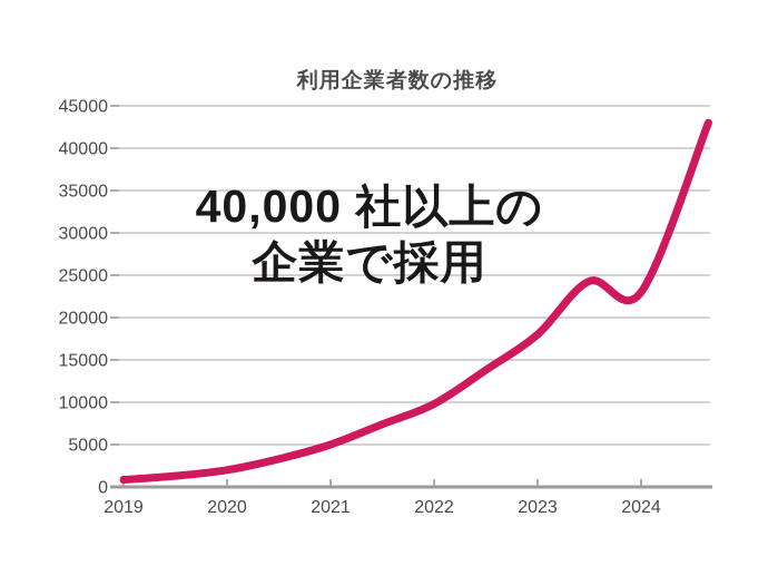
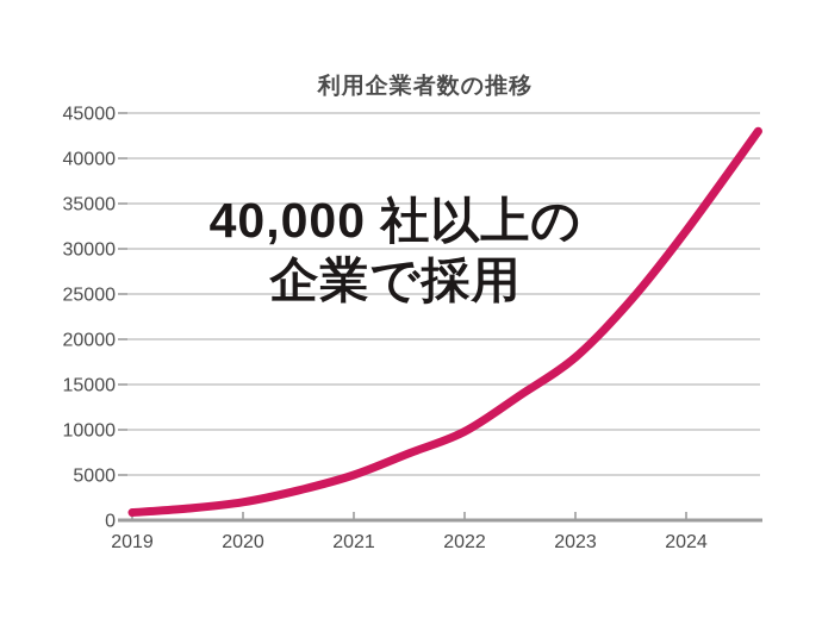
2024: 23000 -> 32000
